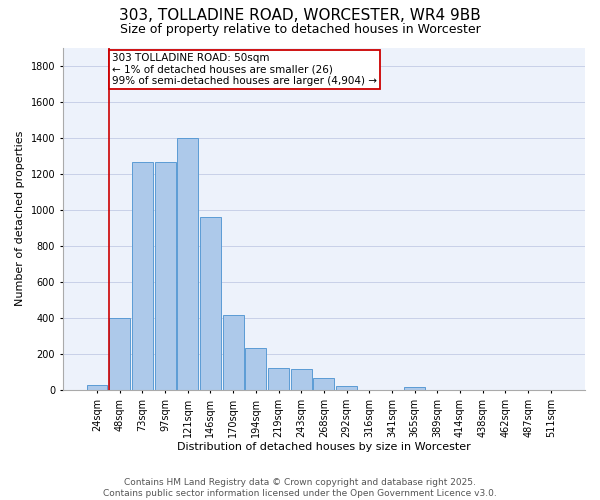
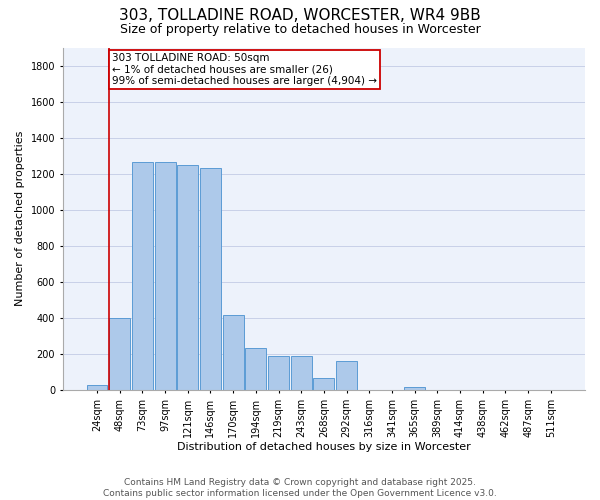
121sqm: 1400 -> 1250
146sqm: 960 -> 1230
219sqm: 120 -> 190
243sqm: 120 -> 190
292sqm: 20 -> 160
